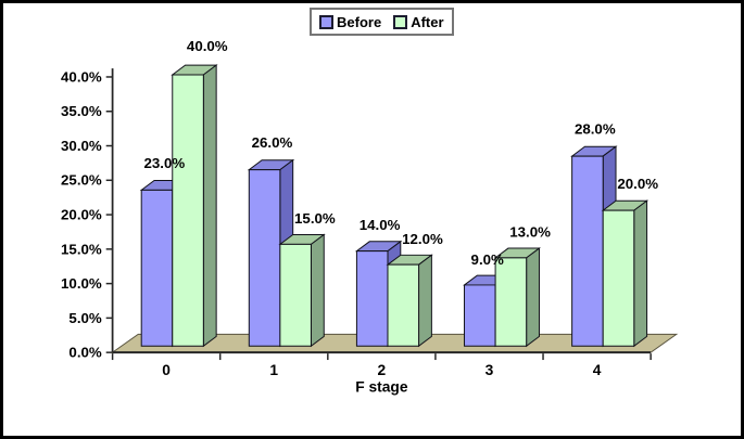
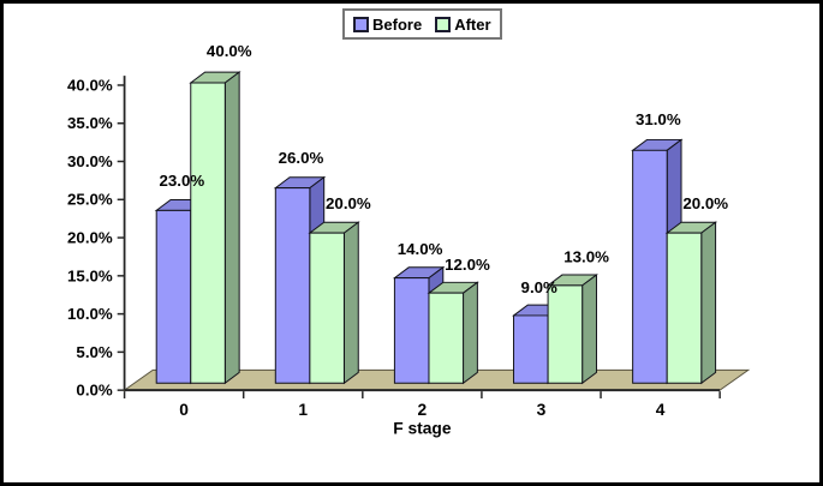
After/1: 15.0% -> 20.0%
Before/4: 28.0% -> 31.0%
